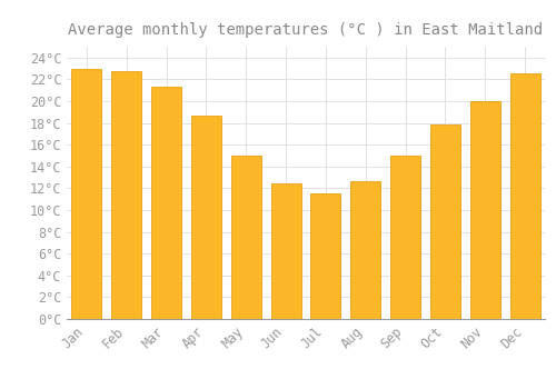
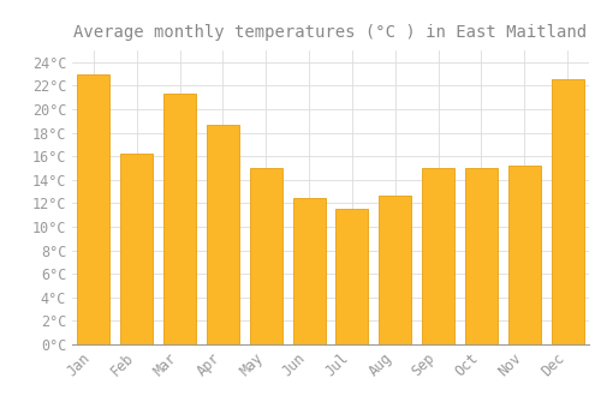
Feb: 22.8°C -> 16.2°C
Oct: 17.9°C -> 15.0°C
Nov: 20.0°C -> 15.2°C
